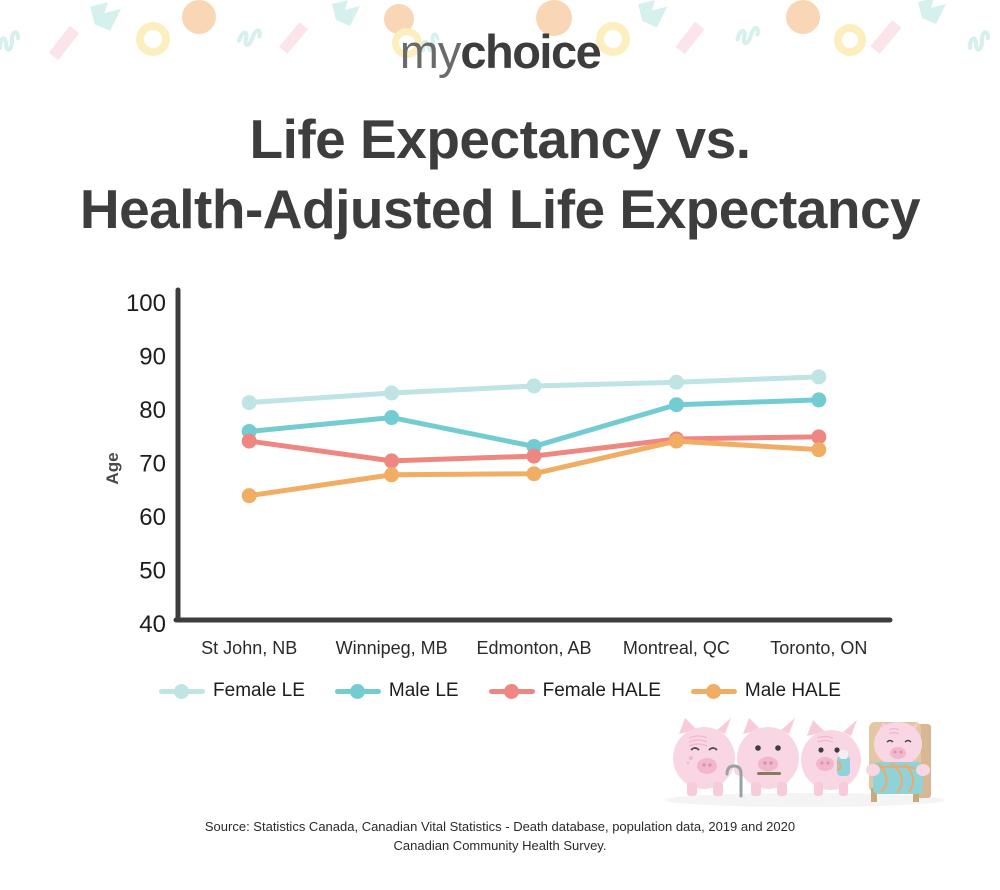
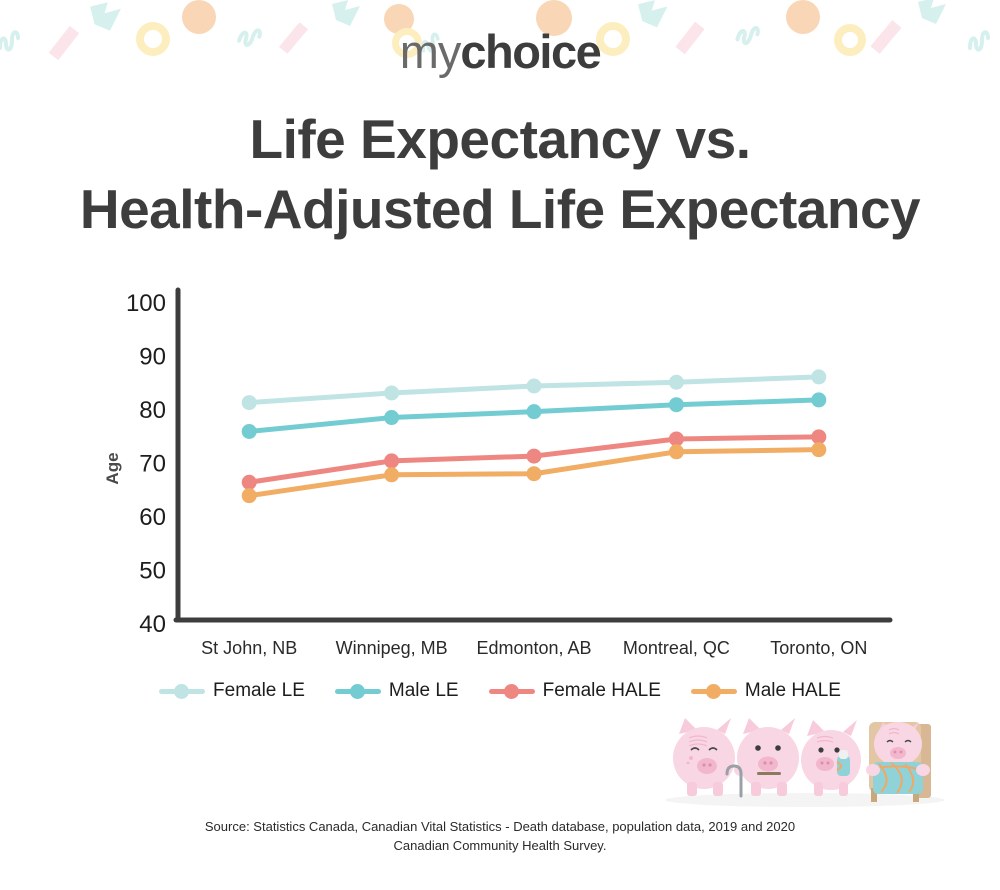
Female HALE/St John, NB: 74 -> 66
Male LE/Edmonton, AB: 73 -> 80
Male HALE/Montreal, QC: 74 -> 72
